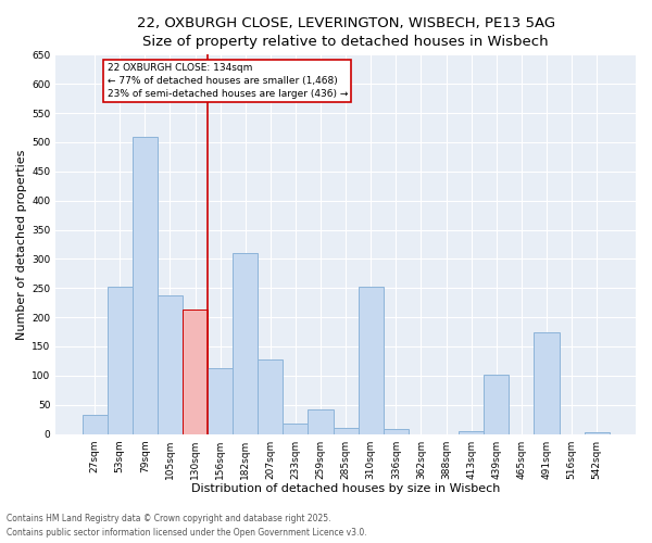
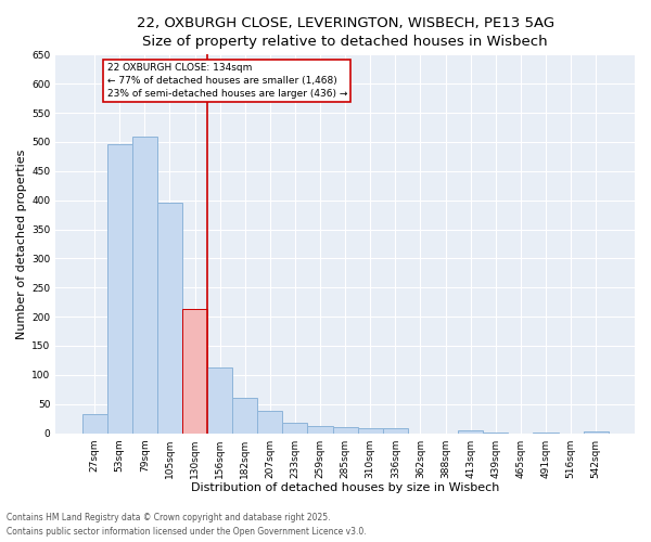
53sqm: 252 -> 497
105sqm: 238 -> 395
182sqm: 310 -> 61
207sqm: 128 -> 39
259sqm: 42 -> 13
310sqm: 252 -> 8
439sqm: 102 -> 1
491sqm: 174 -> 2
